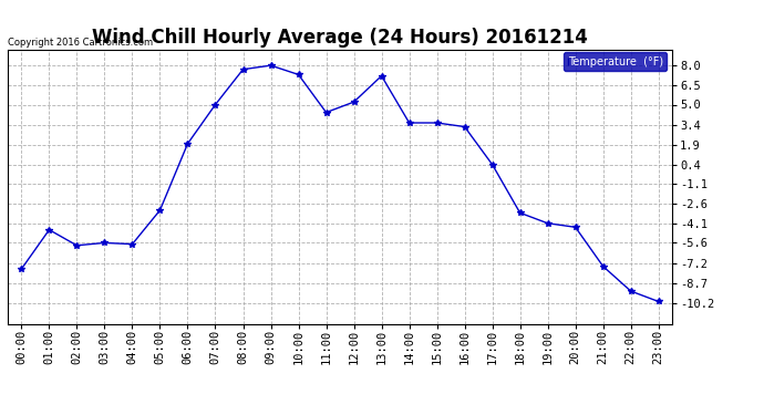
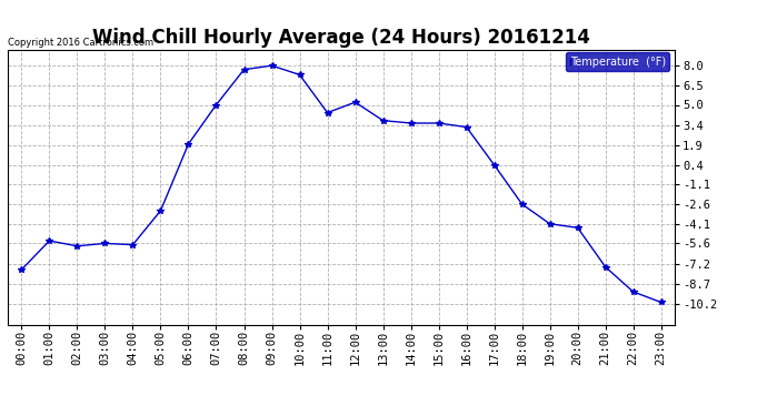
01:00: -4.6 -> -5.4
13:00: 7.2 -> 3.8
18:00: -3.3 -> -2.6
